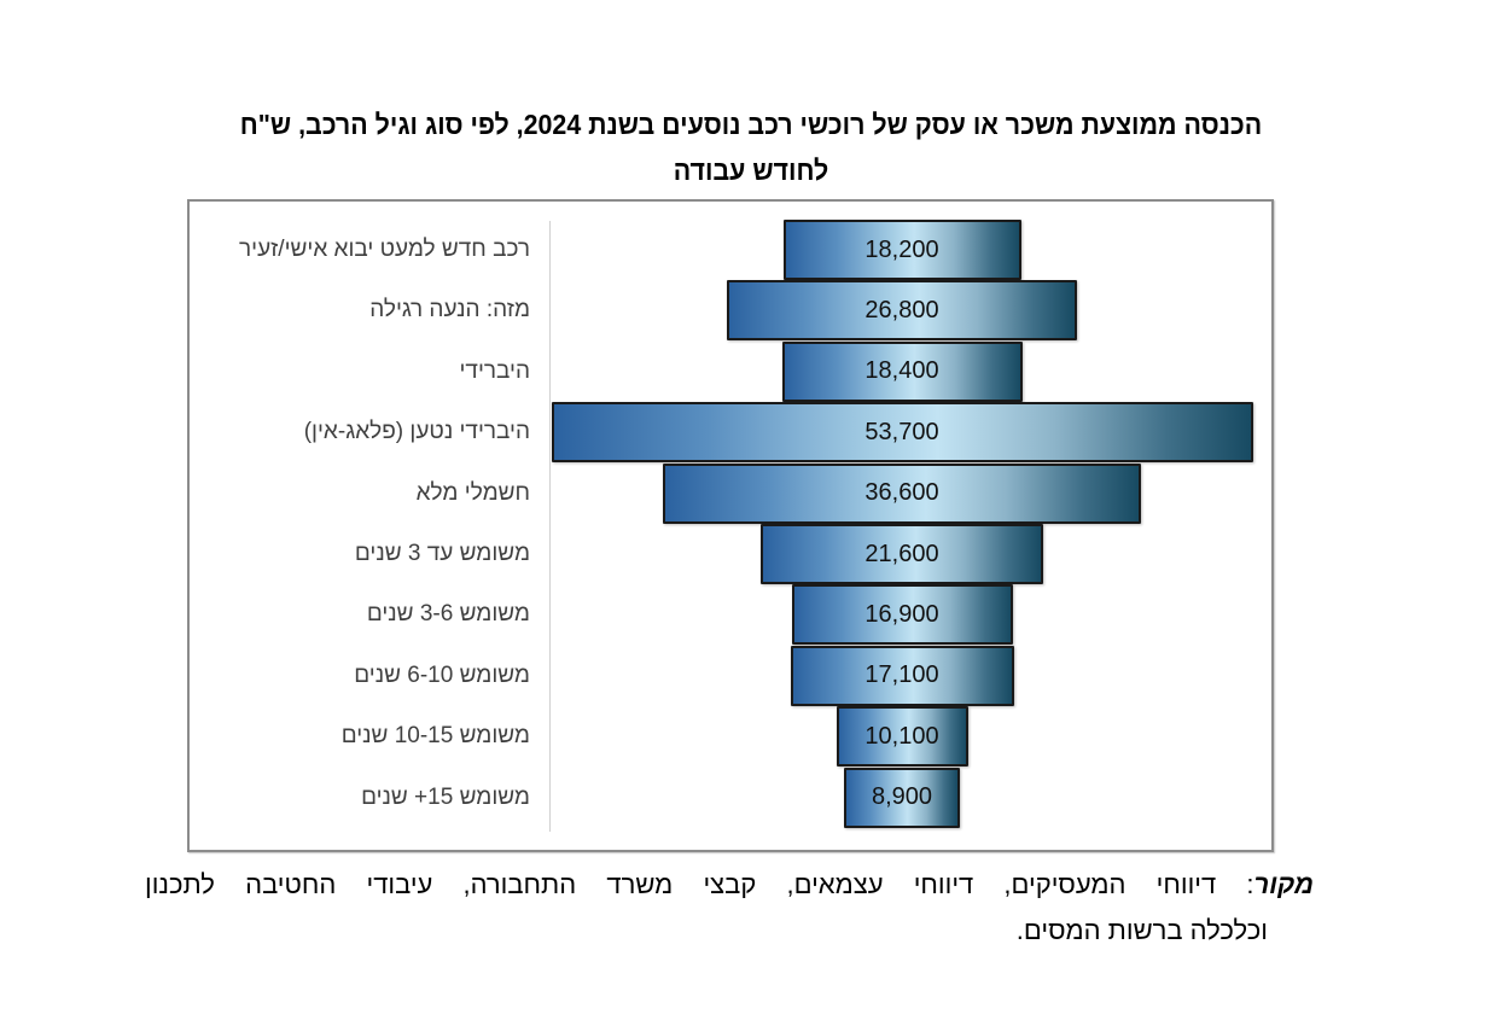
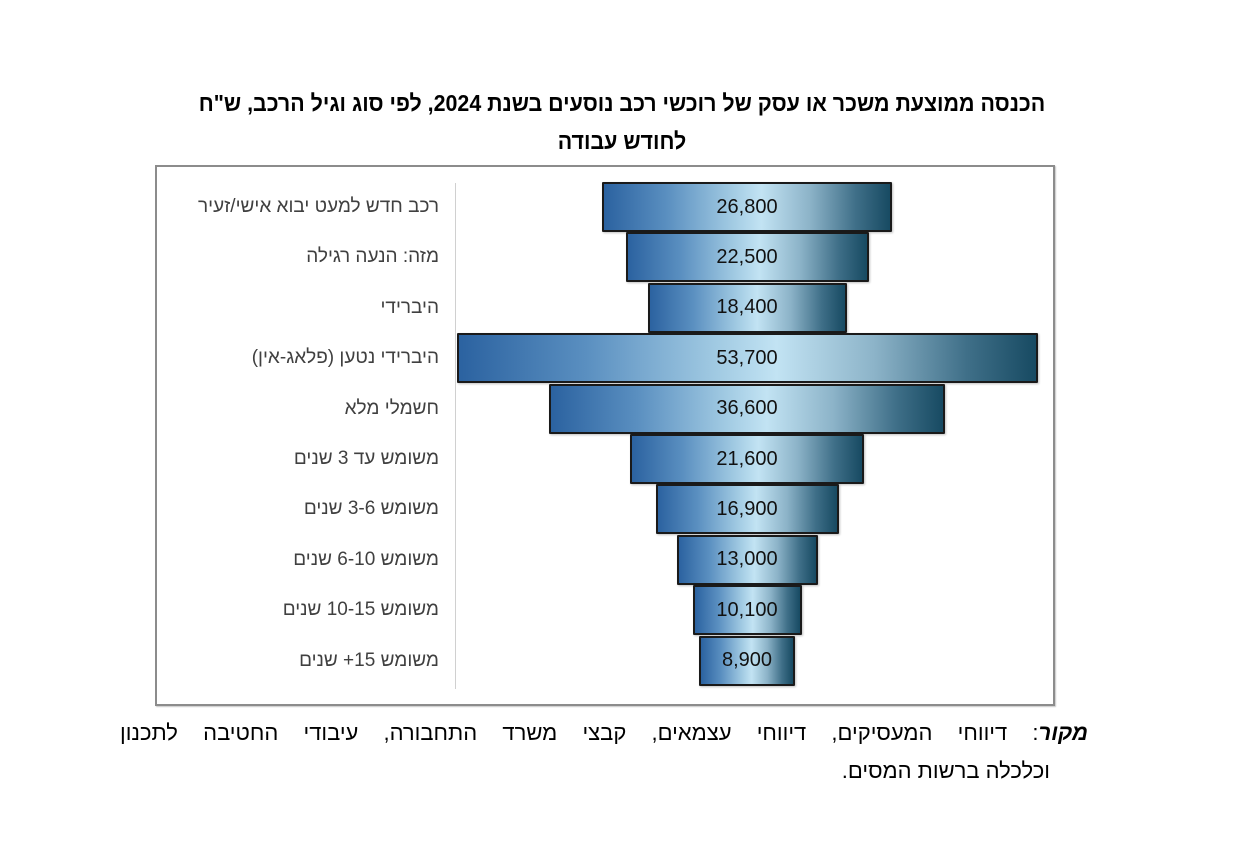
רכב חדש למעט יבוא אישי/זעיר: 18,200 -> 26,800
מזה: הנעה רגילה: 26,800 -> 22,500
משומש 6-10 שנים: 17,100 -> 13,000
